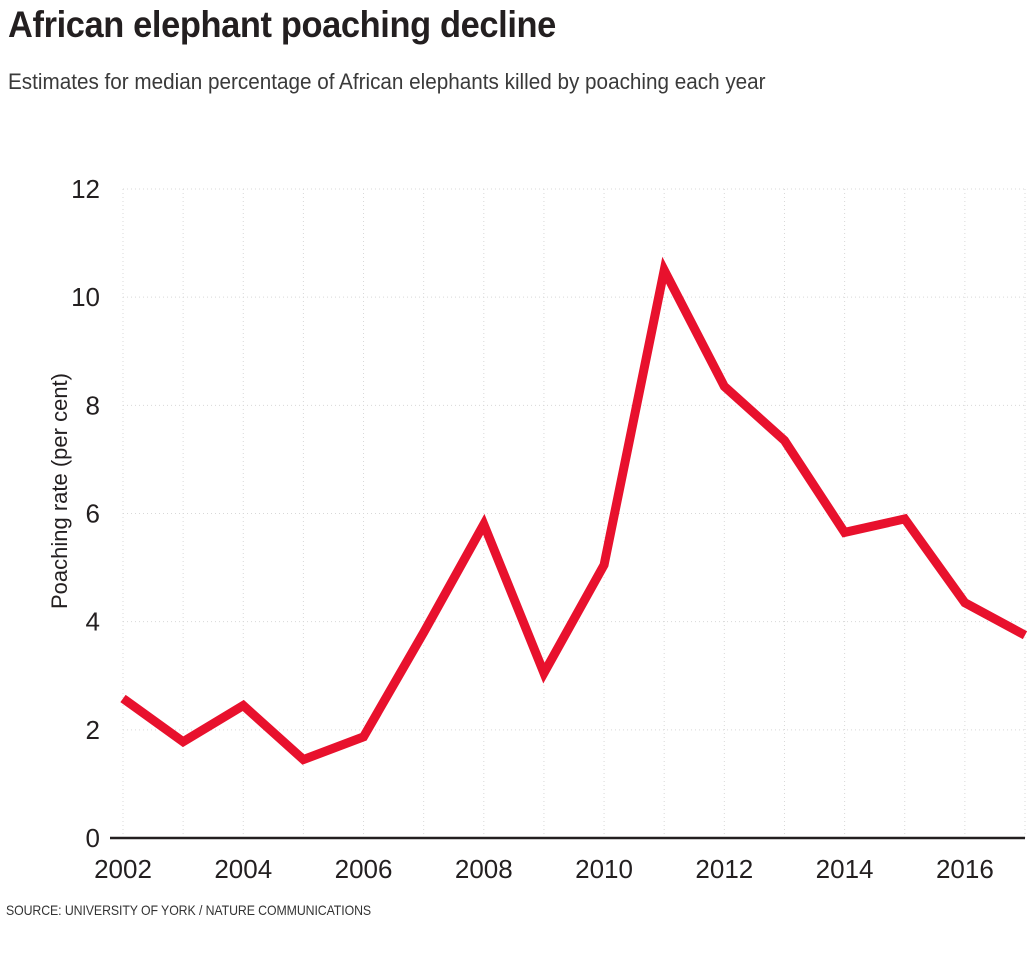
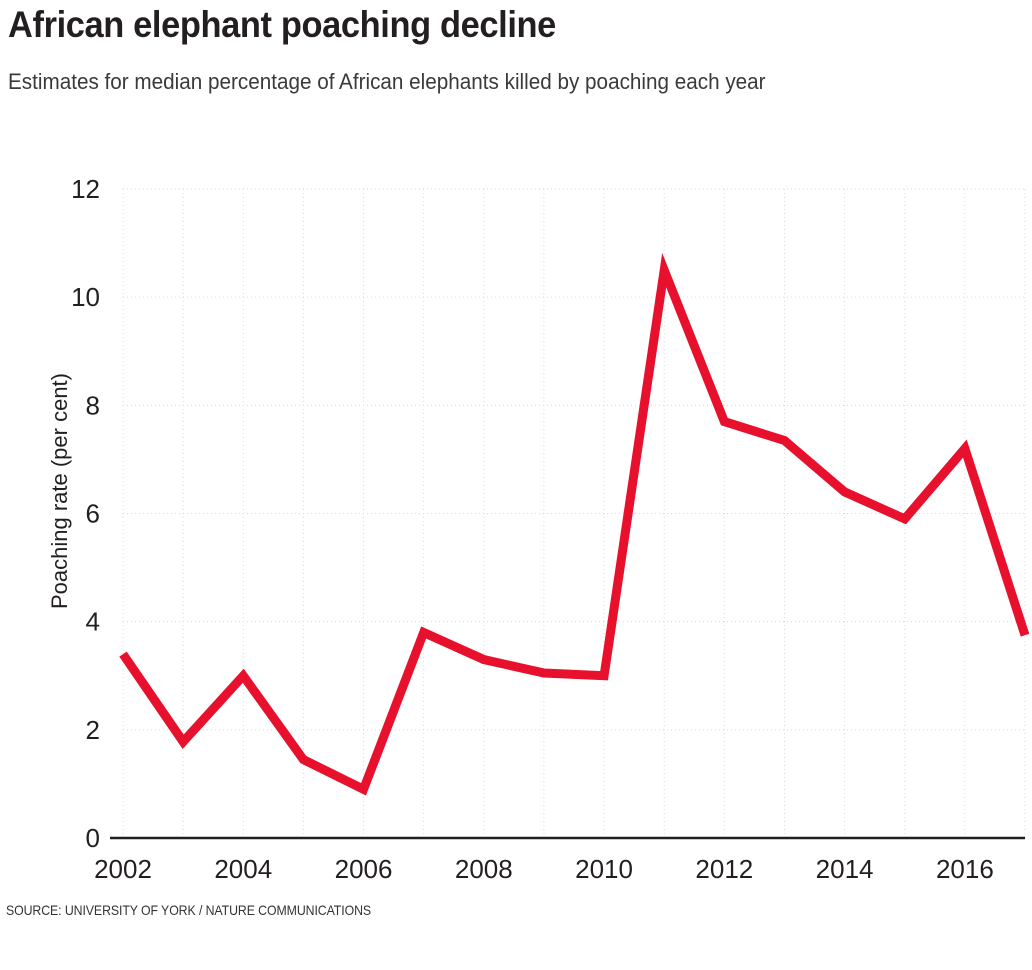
2002: 2.6 -> 3.4
2004: 2.5 -> 3.0
2006: 1.9 -> 0.9
2008: 5.8 -> 3.3
2010: 5.0 -> 3.0
2012: 8.3 -> 7.7
2014: 5.7 -> 6.4
2016: 4.3 -> 7.2
